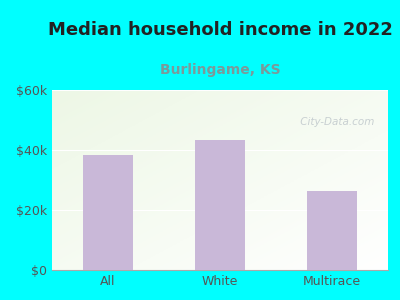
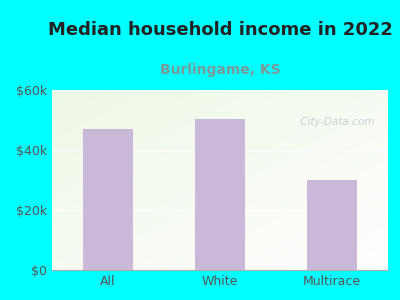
All: $38.5k -> $47.0k
White: $43.5k -> $50.5k
Multirace: $26.5k -> $30.0k
